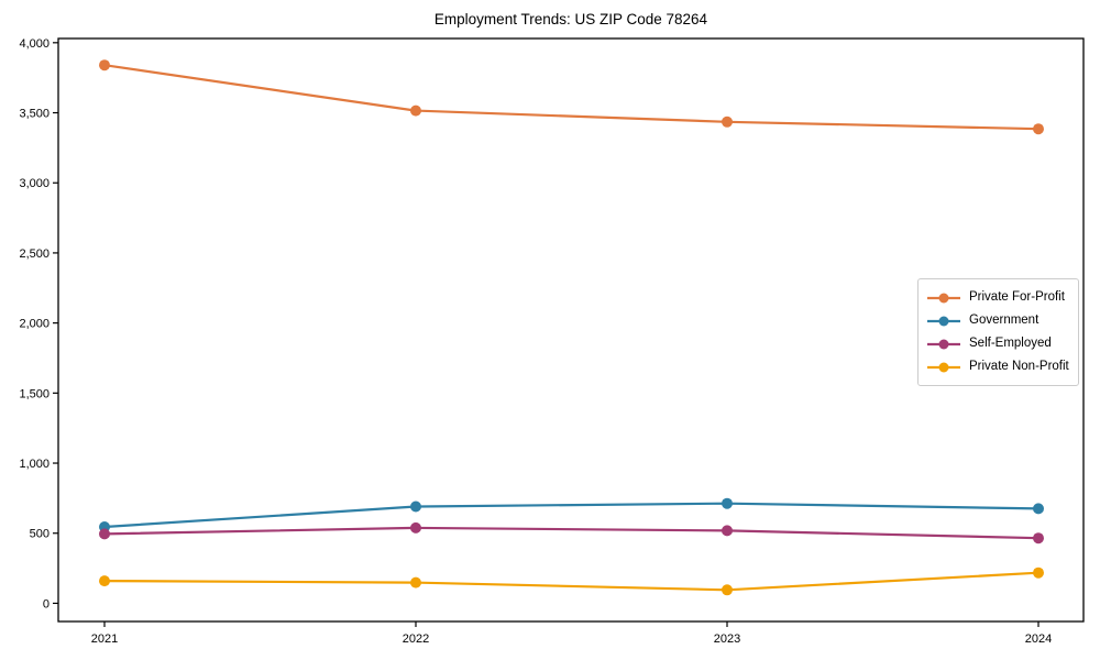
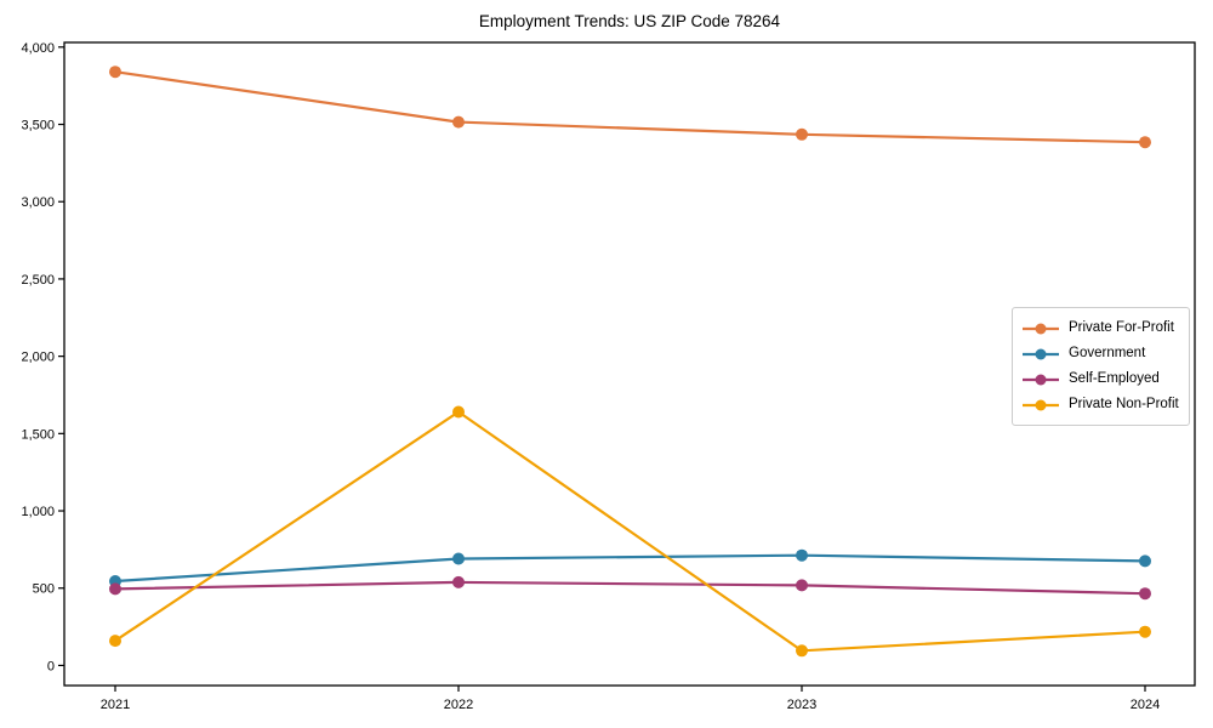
Private Non-Profit/2022: 150 -> 1640
